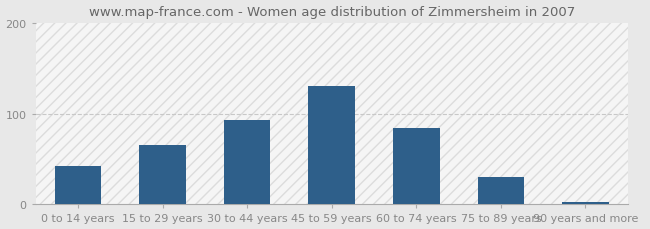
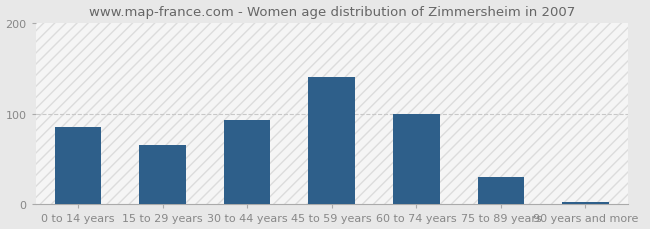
0 to 14 years: 42 -> 85
45 to 59 years: 130 -> 140
60 to 74 years: 84 -> 100
